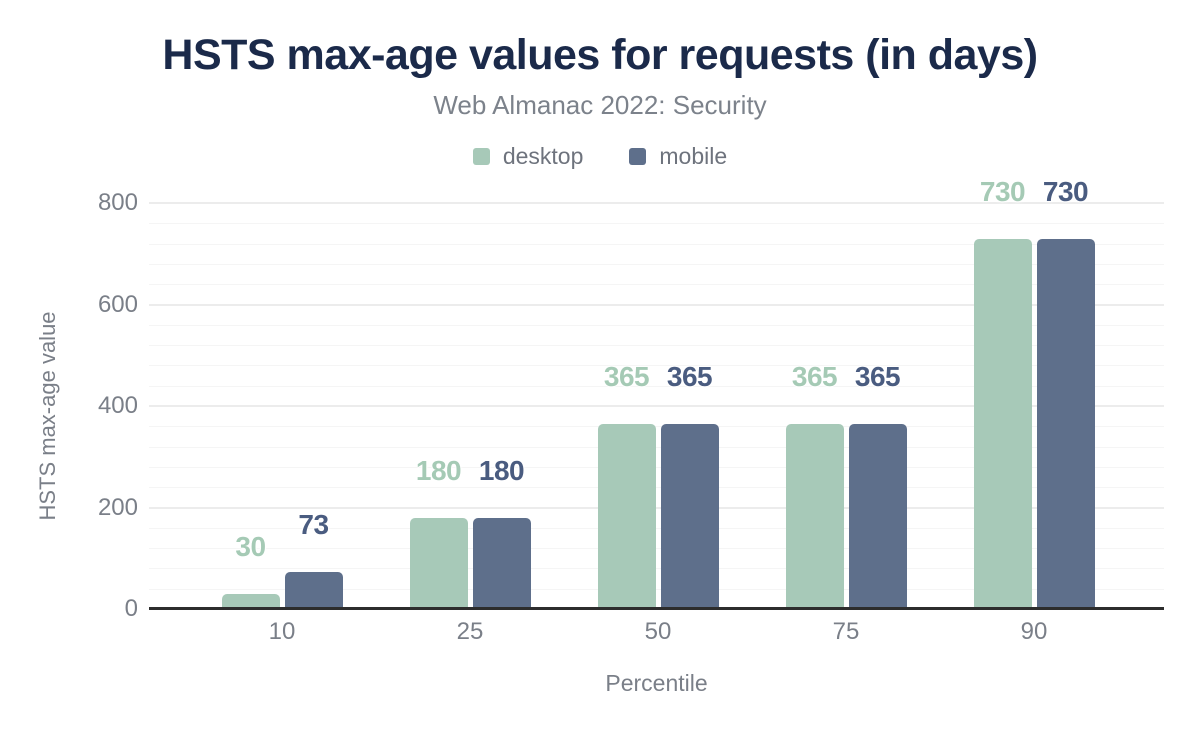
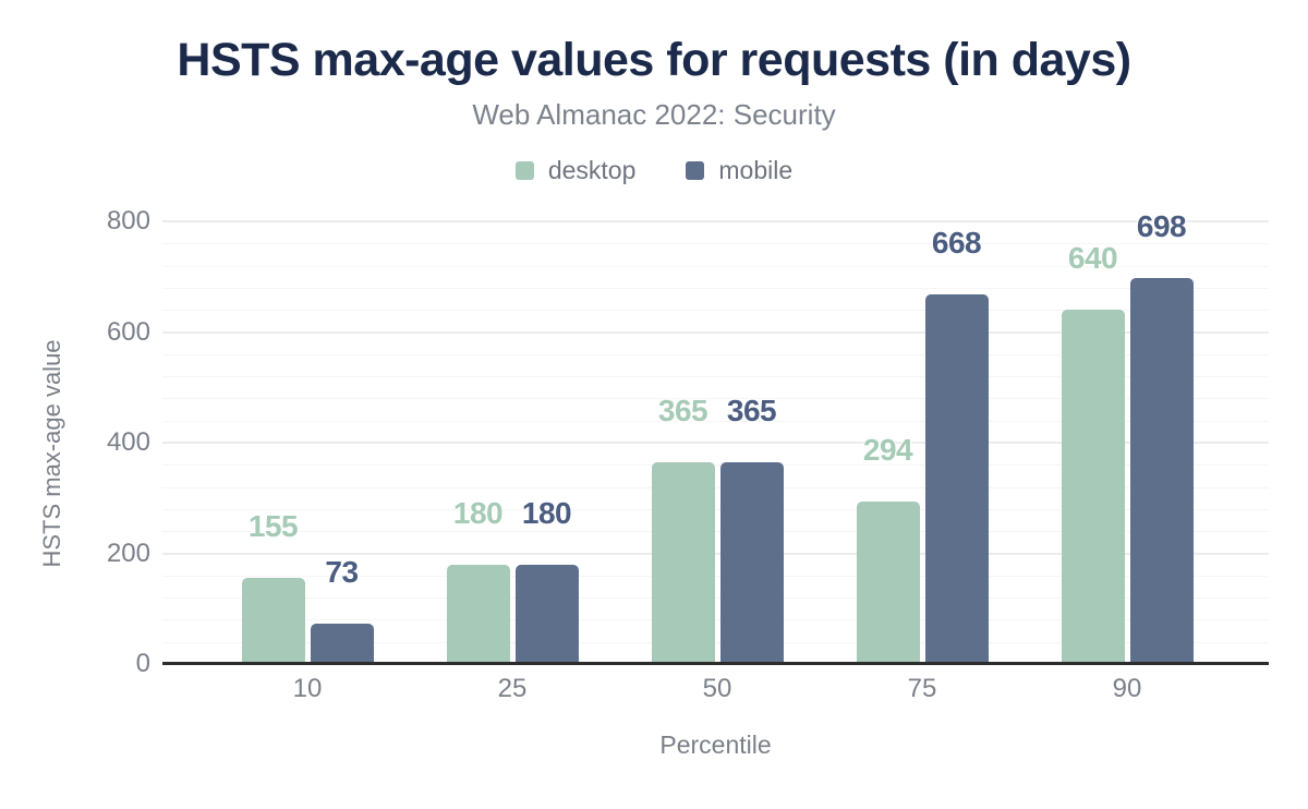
desktop/10: 30 -> 155
desktop/75: 365 -> 294
mobile/75: 365 -> 668
desktop/90: 730 -> 640
mobile/90: 730 -> 698
